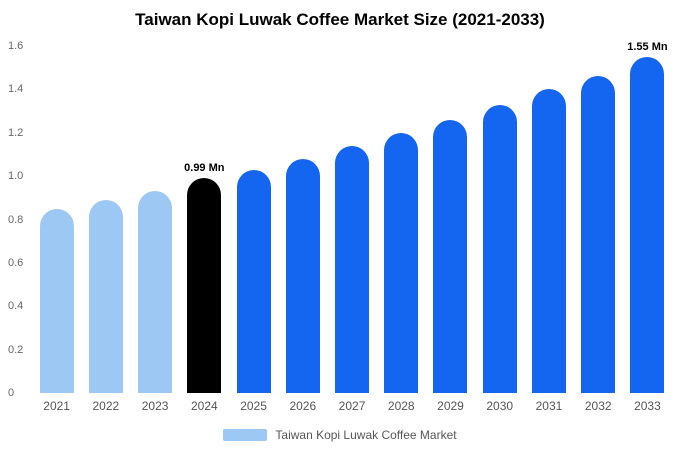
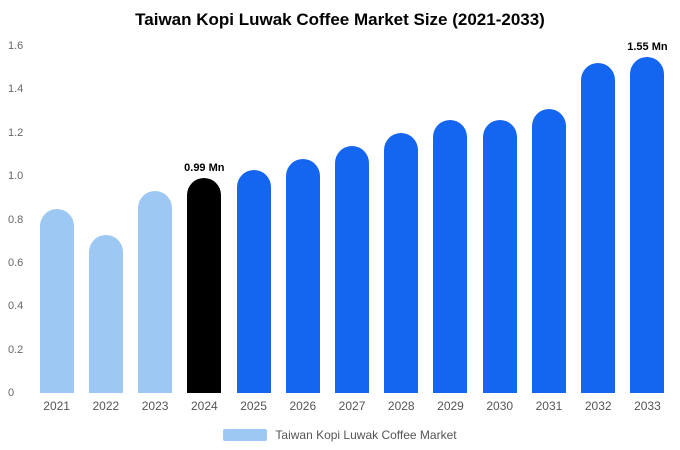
2022: 0.89 -> 0.73
2030: 1.33 -> 1.26
2031: 1.40 -> 1.31
2032: 1.46 -> 1.52
